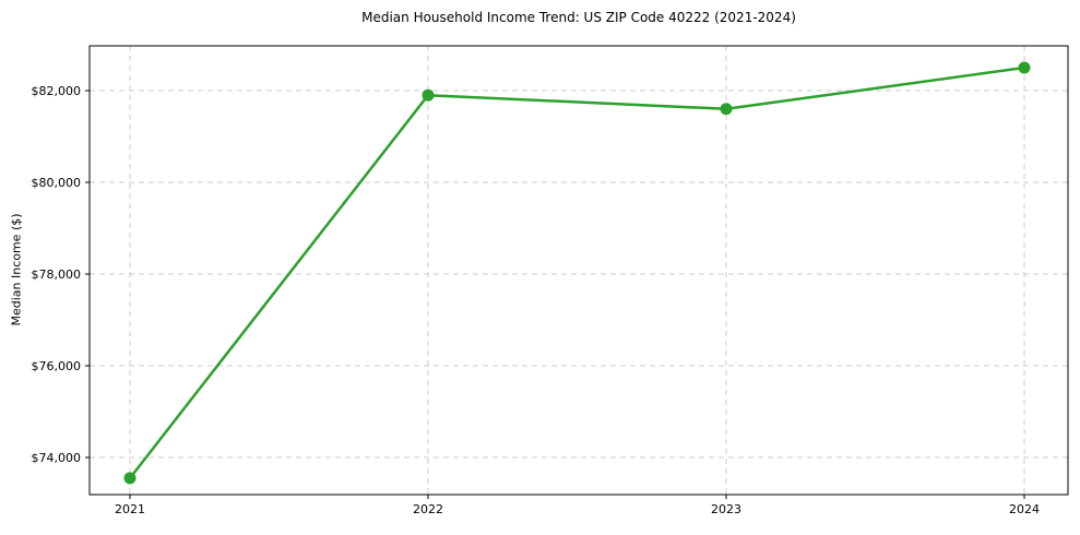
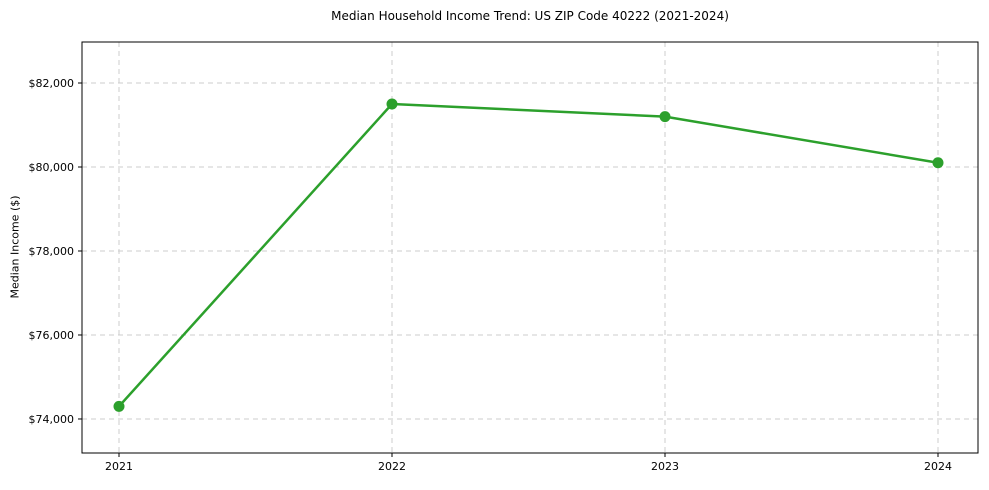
2021: $73600 -> $74300
2022: $81900 -> $81500
2023: $81600 -> $81200
2024: $82500 -> $80100
